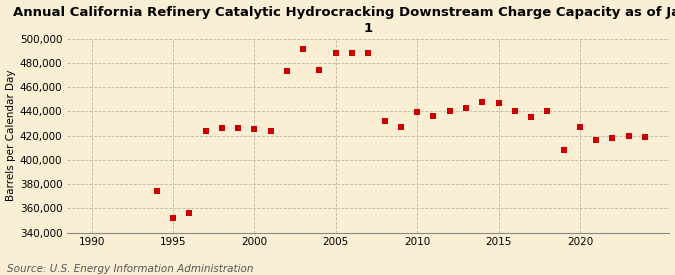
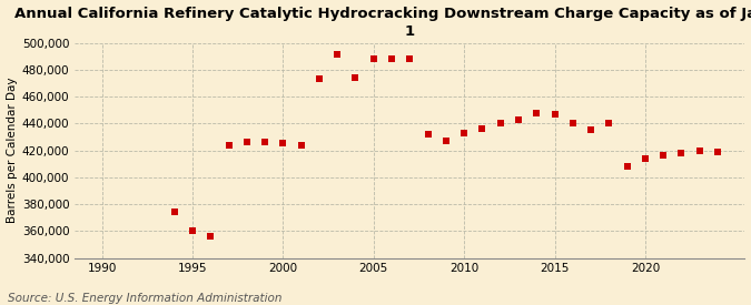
1995: 352,000 -> 360,000
2010: 439,000 -> 433,000
2020: 427,000 -> 414,000
